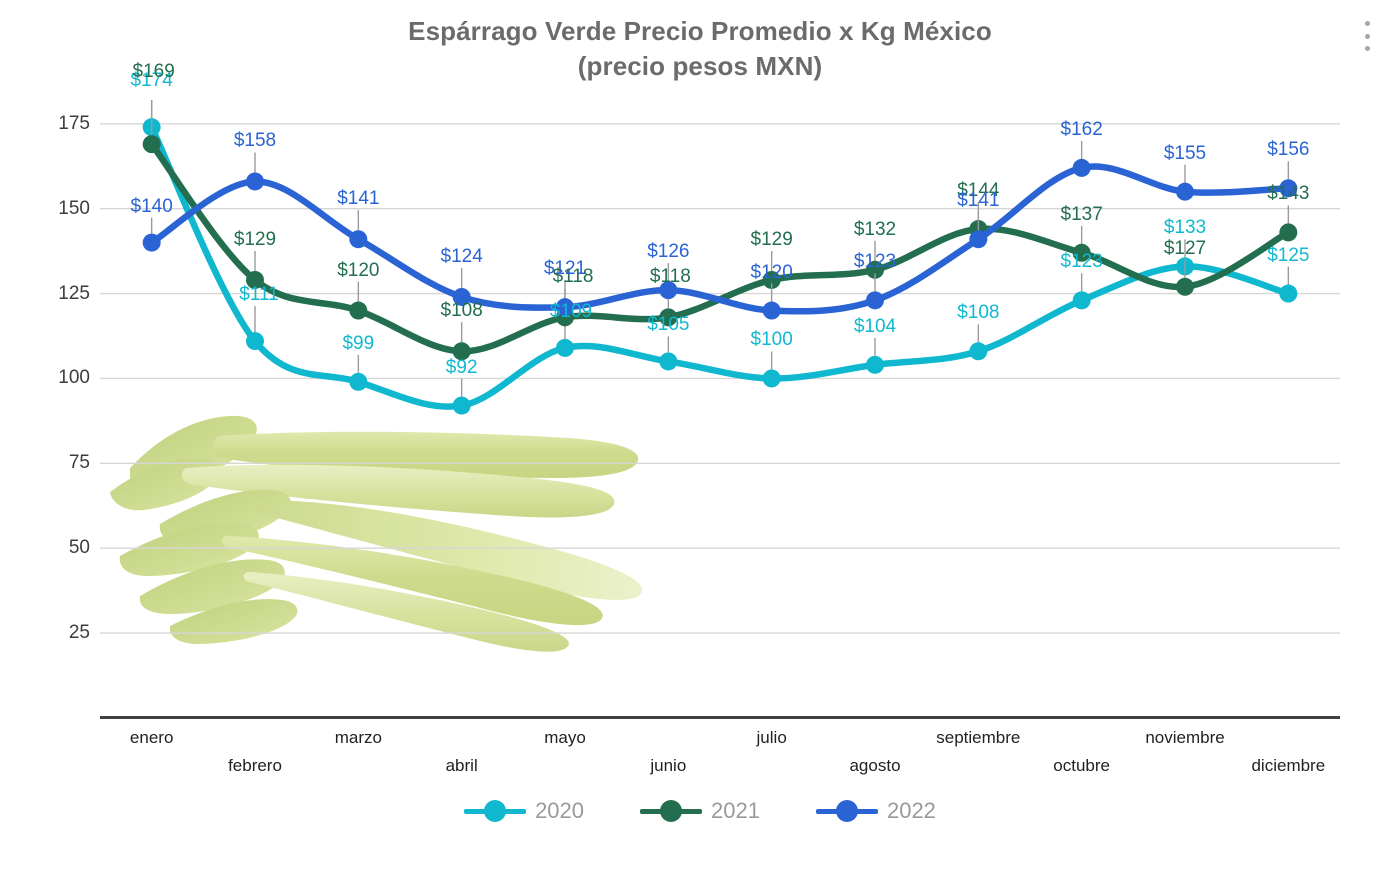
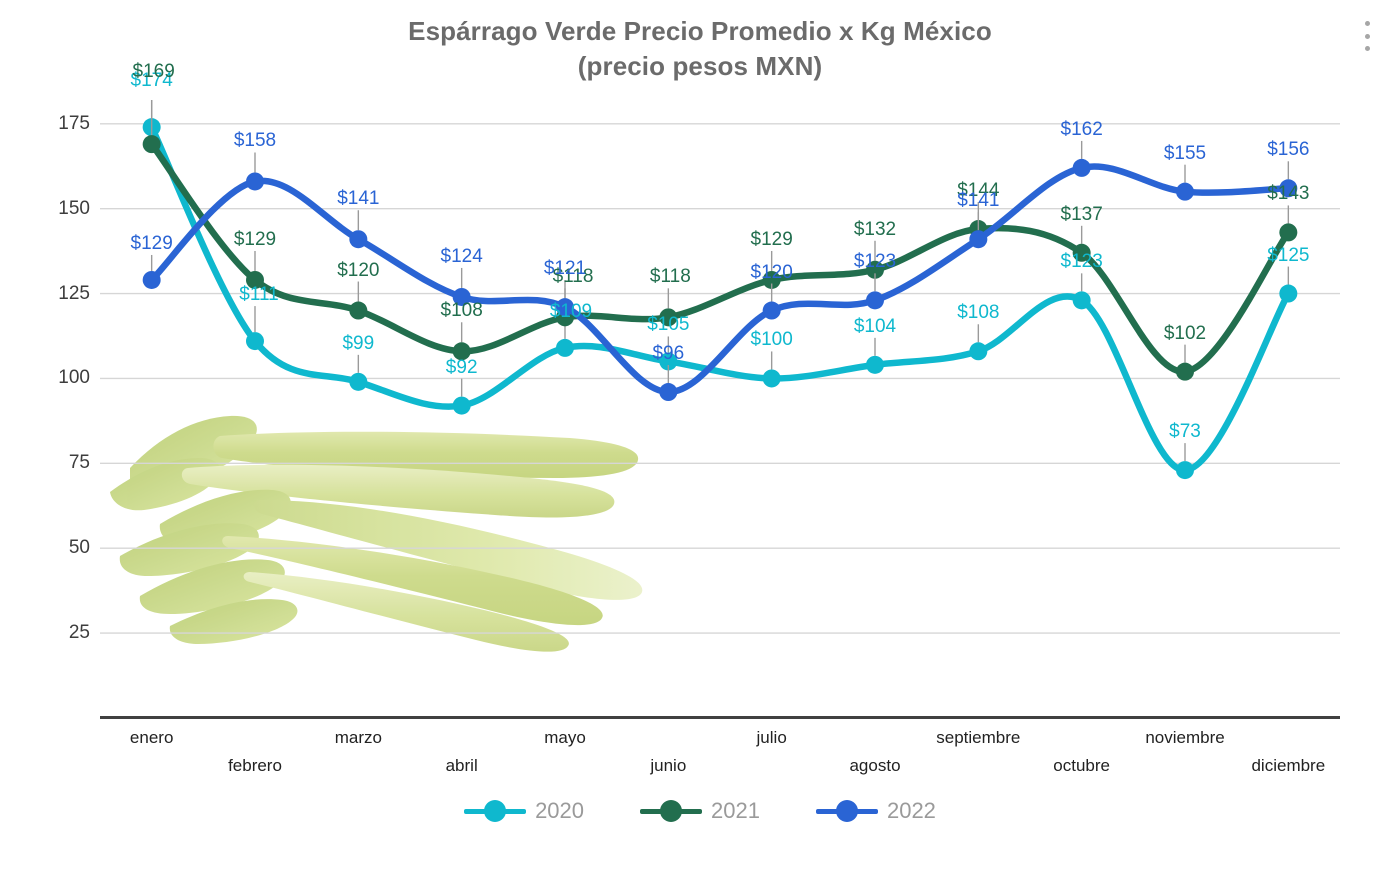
2022/enero: $140 -> $129
2022/junio: $126 -> $96
2020/noviembre: $133 -> $73
2021/noviembre: $127 -> $102
